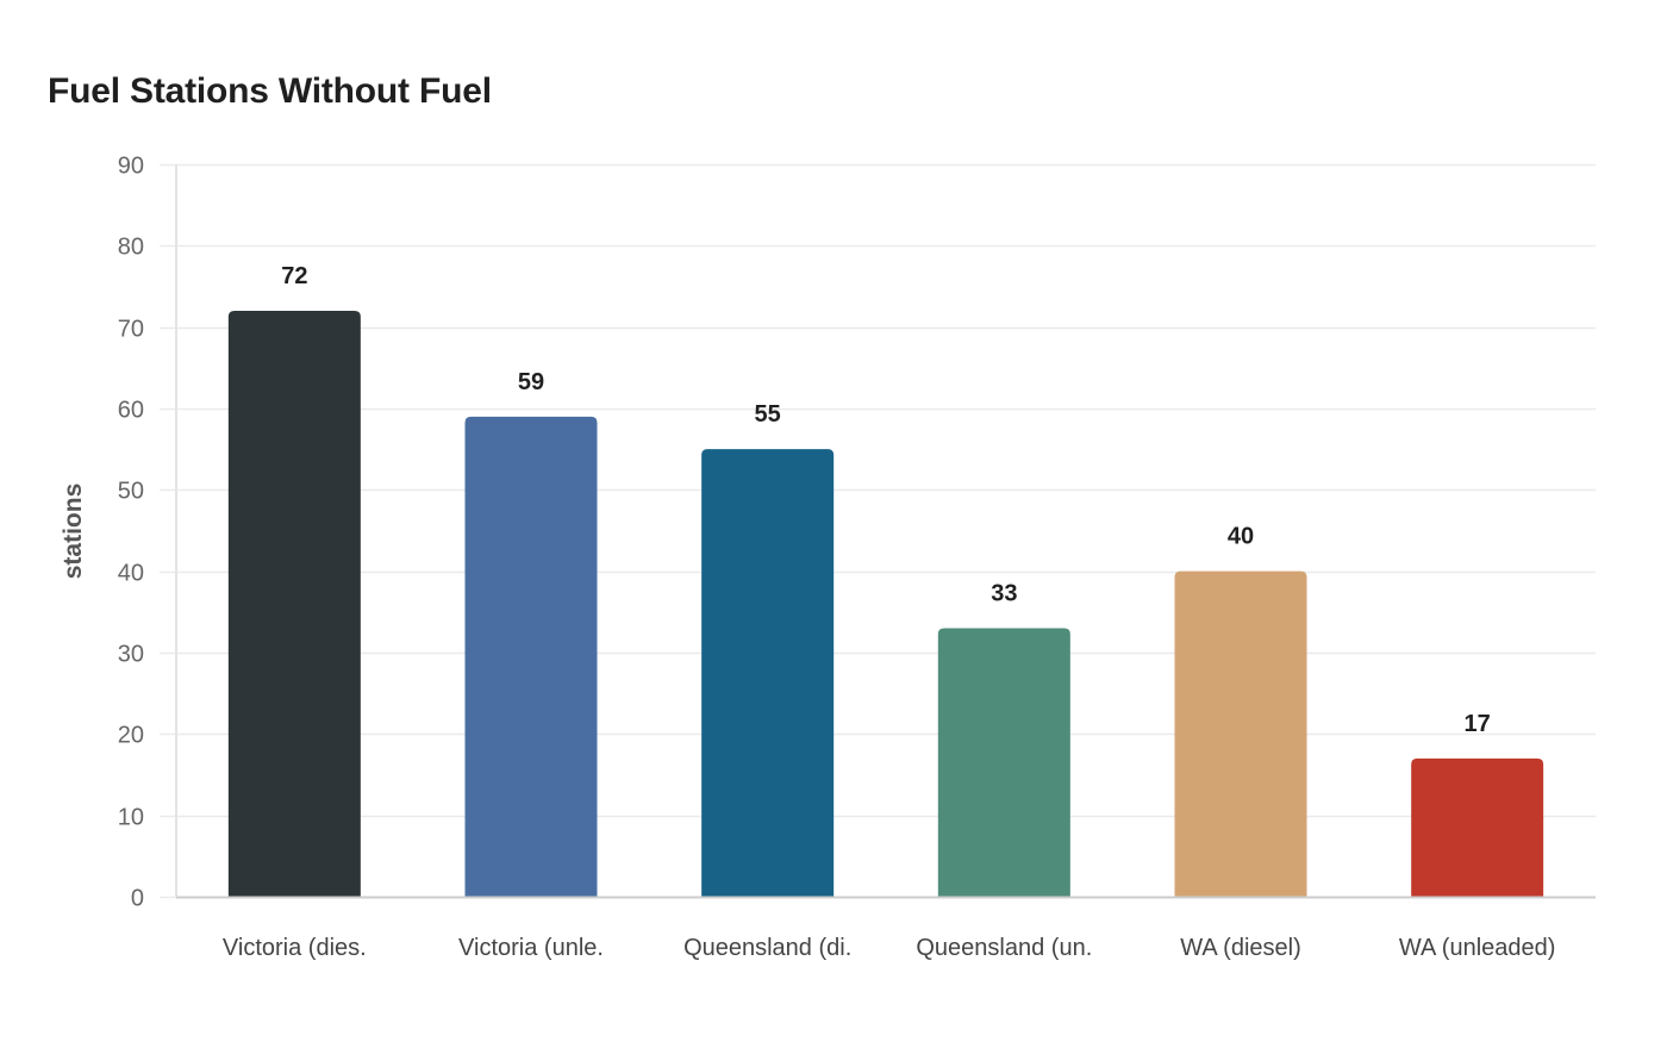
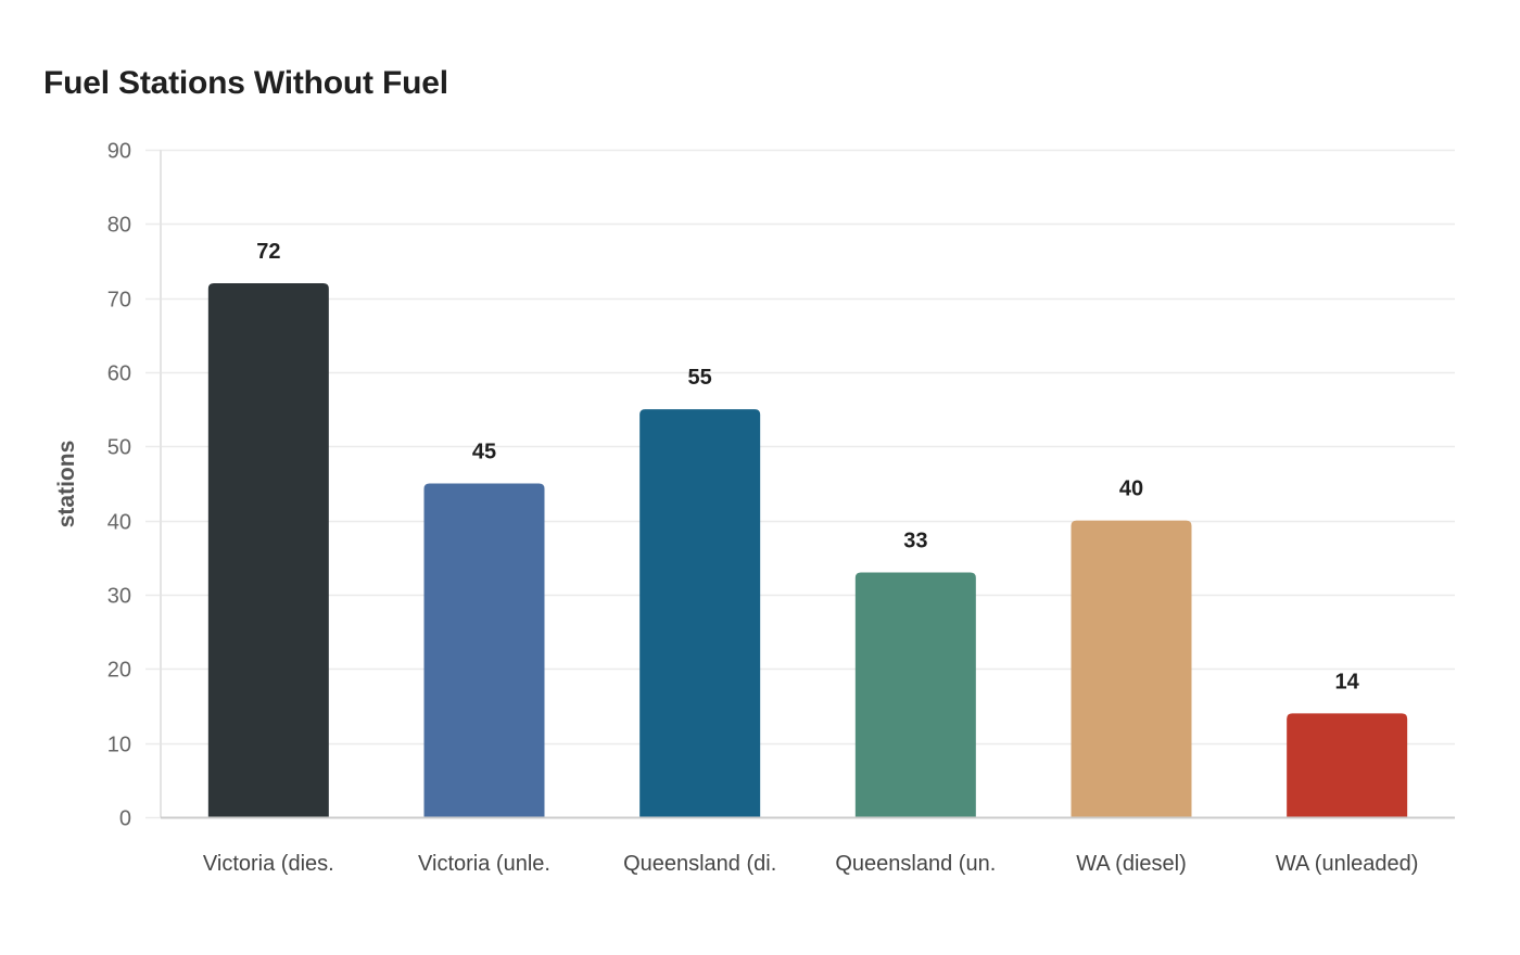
Victoria (unle.: 59 -> 45
WA (unleaded): 17 -> 14
